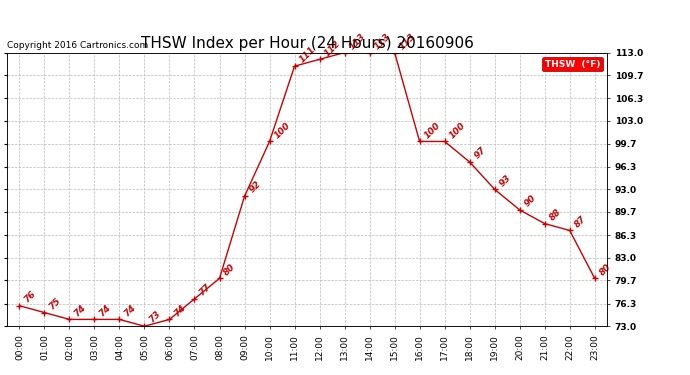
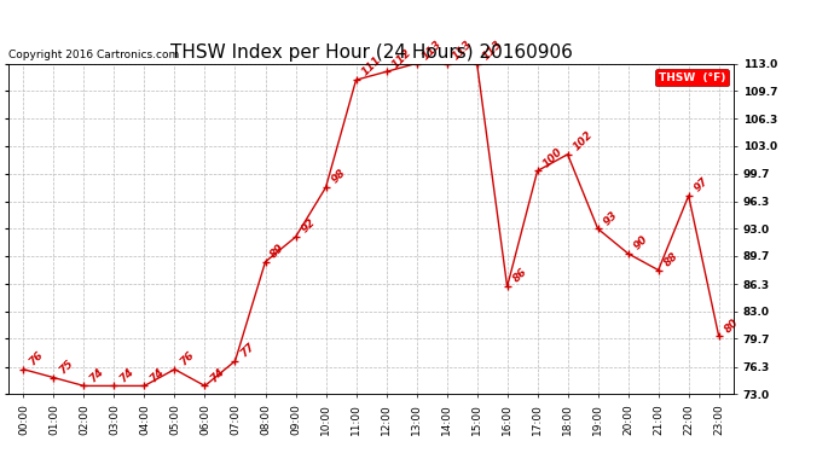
05:00: 73 -> 76
08:00: 80 -> 89
10:00: 100 -> 98
16:00: 100 -> 86
18:00: 97 -> 102
22:00: 87 -> 97
